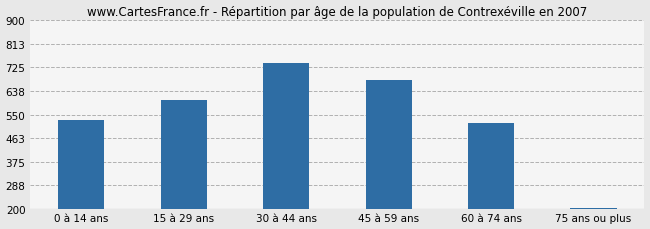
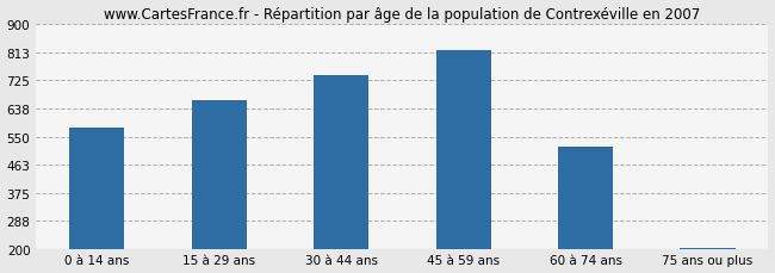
0 à 14 ans: 530 -> 580
15 à 29 ans: 605 -> 665
45 à 59 ans: 680 -> 820
